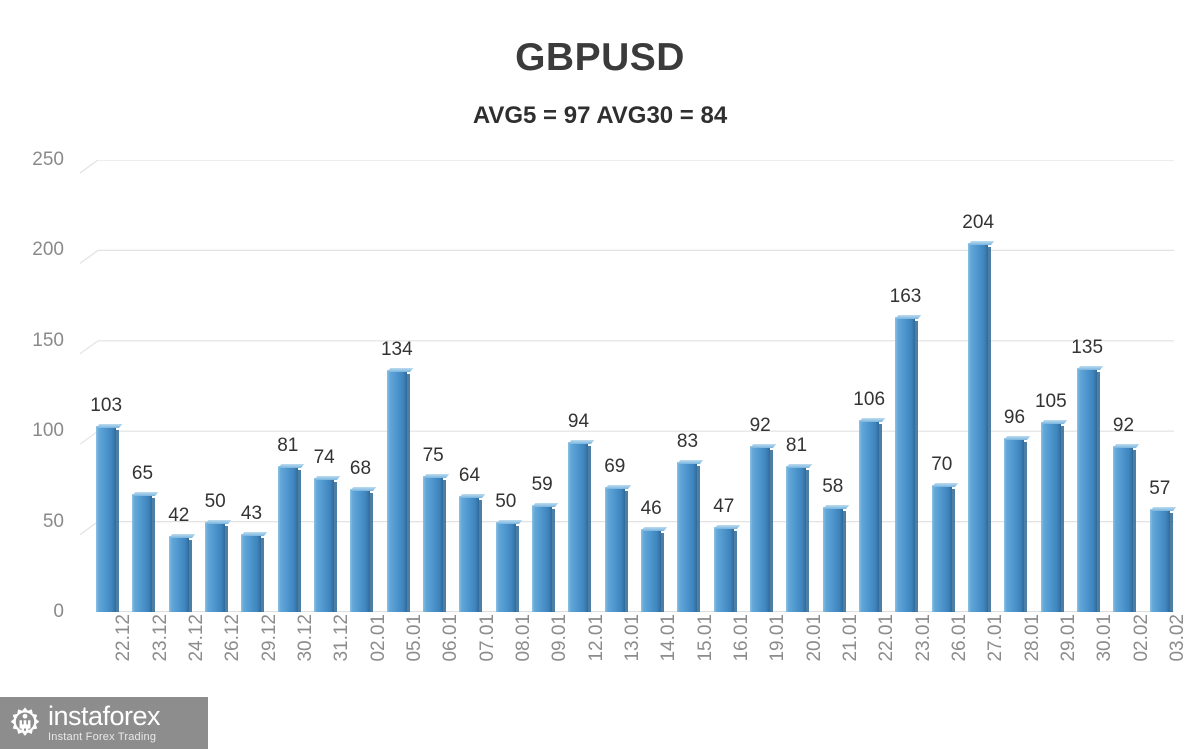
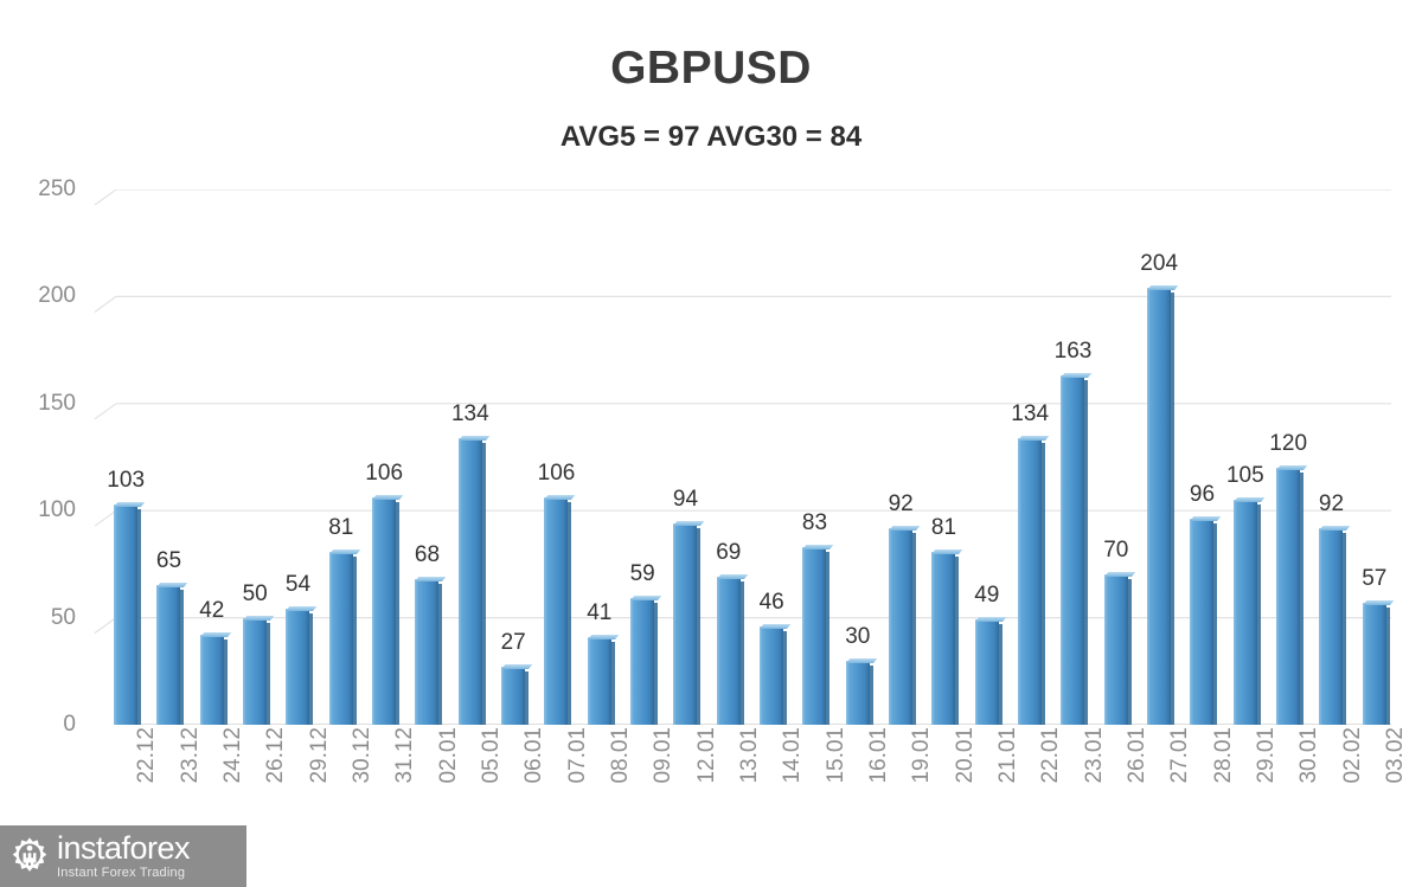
29.12: 43 -> 54
31.12: 74 -> 106
06.01: 75 -> 27
07.01: 64 -> 106
08.01: 50 -> 41
16.01: 47 -> 30
21.01: 58 -> 49
22.01: 106 -> 134
30.01: 135 -> 120
